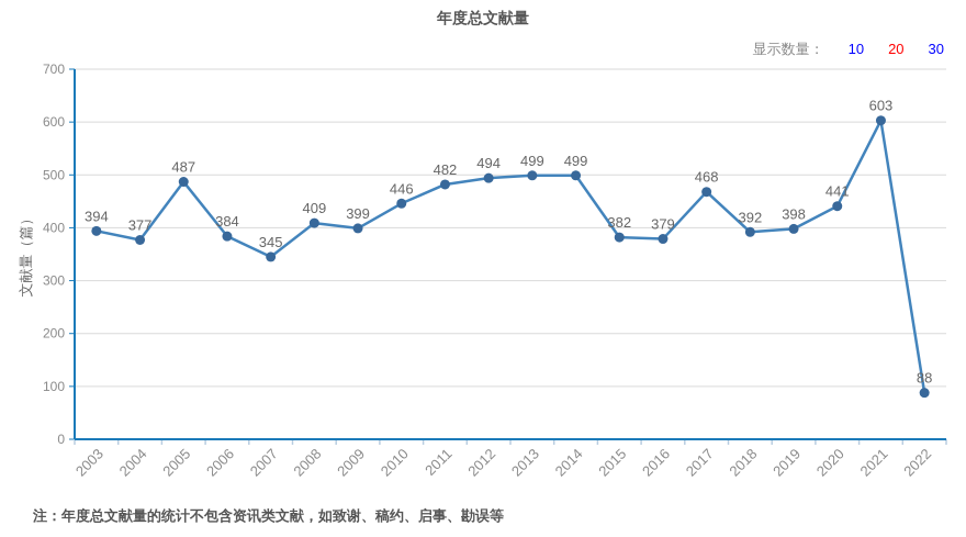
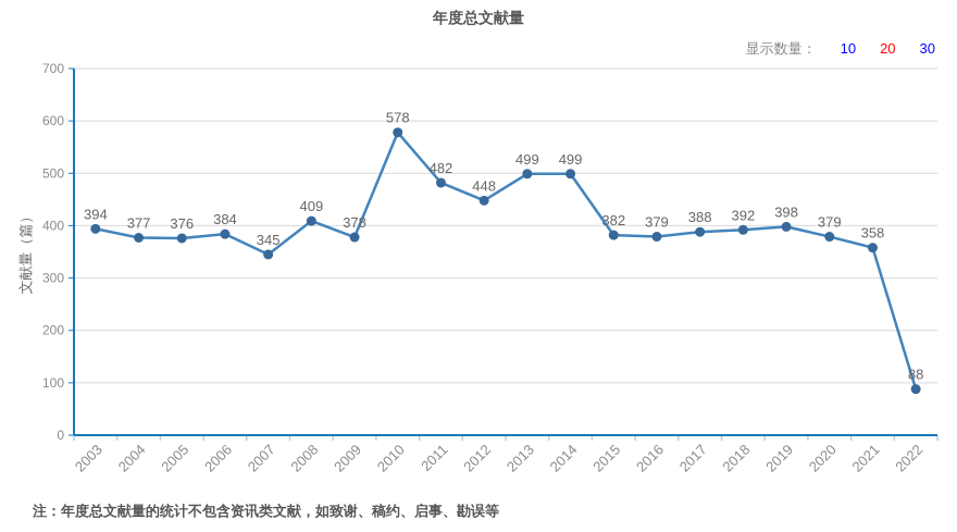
2005: 487 -> 376
2009: 399 -> 378
2010: 446 -> 578
2012: 494 -> 448
2017: 468 -> 388
2020: 441 -> 379
2021: 603 -> 358
